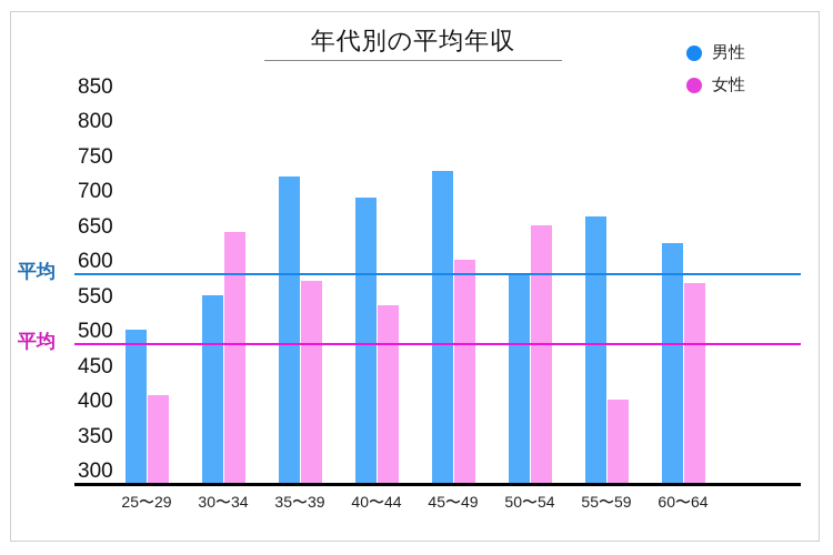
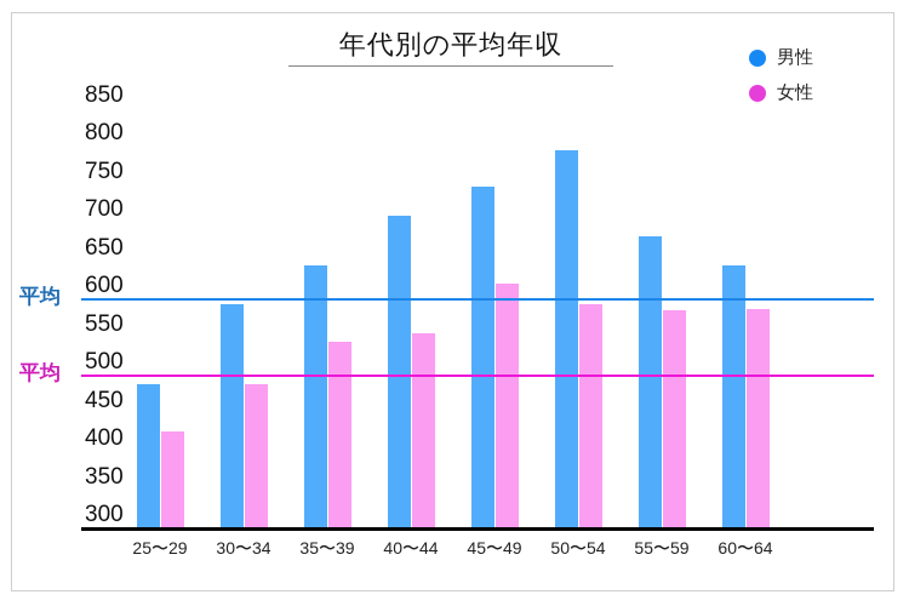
男性/25〜29: 520 -> 490
男性/30〜34: 570 -> 590
女性/30〜34: 660 -> 490
男性/35〜39: 740 -> 640
女性/35〜39: 590 -> 540
男性/50〜54: 600 -> 800
女性/50〜54: 670 -> 590
女性/55〜59: 420 -> 580
